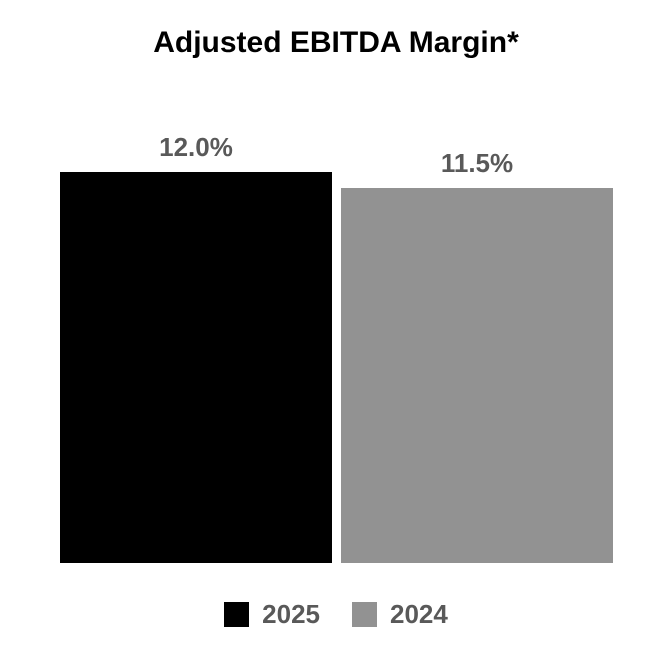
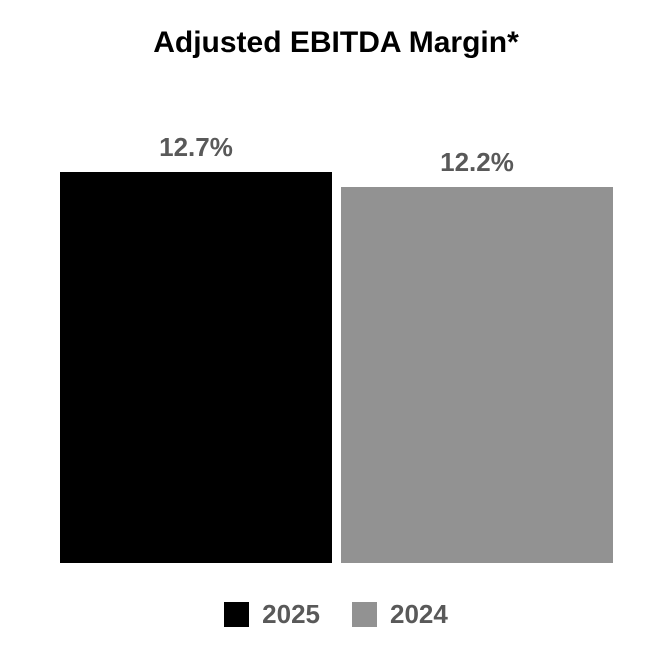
2025: 12.0% -> 12.7%
2024: 11.5% -> 12.2%
